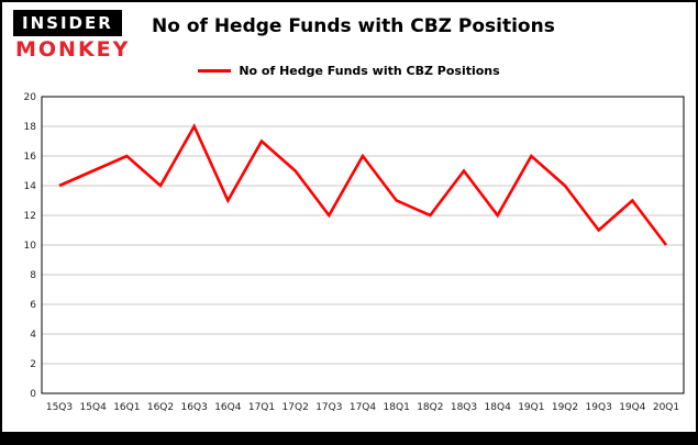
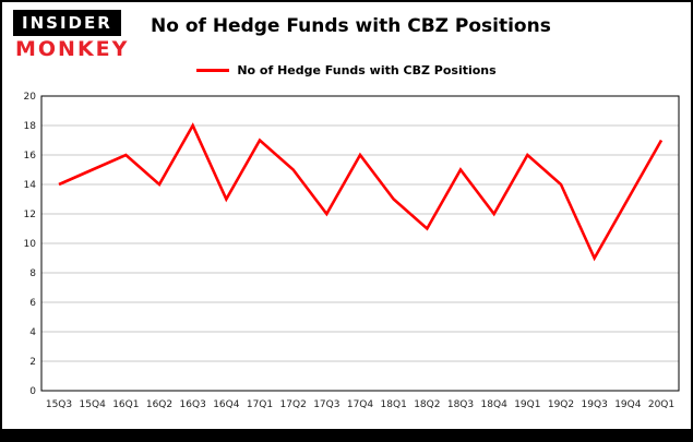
18Q2: 12 -> 11
19Q3: 11 -> 9
20Q1: 10 -> 17
